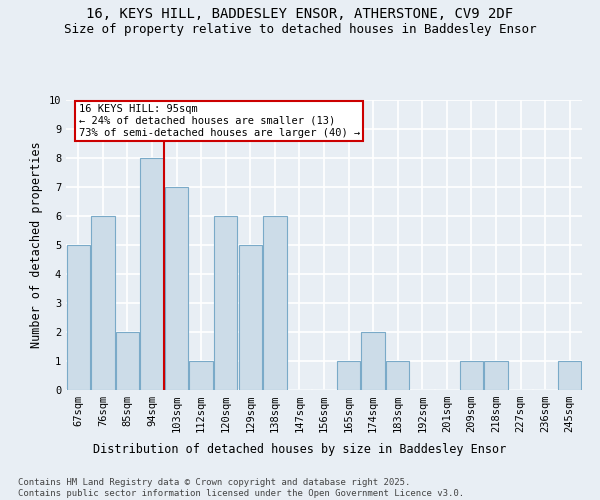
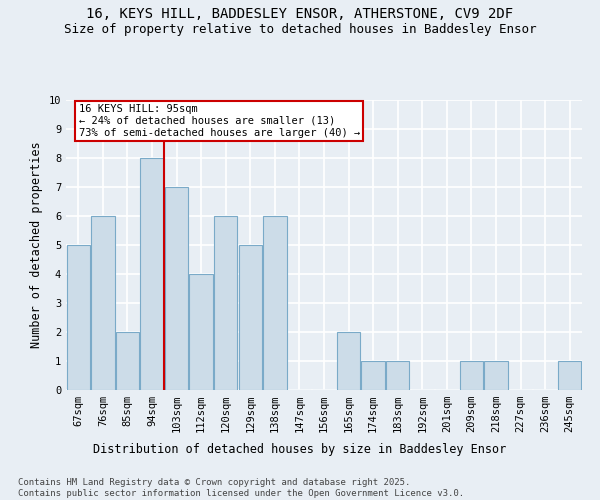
112sqm: 1 -> 4
165sqm: 1 -> 2
174sqm: 2 -> 1
